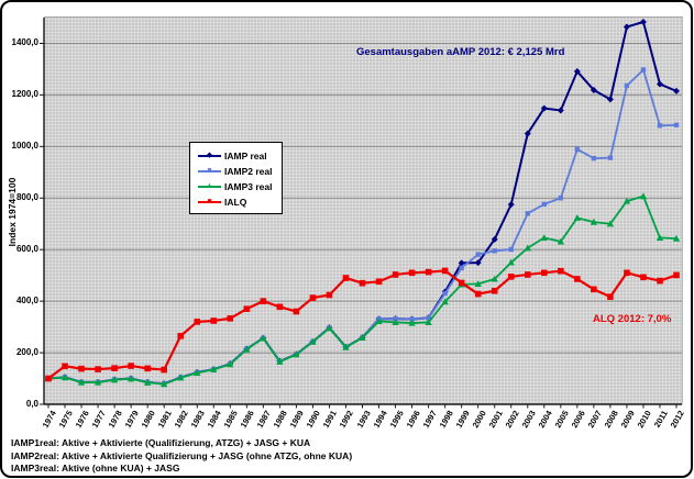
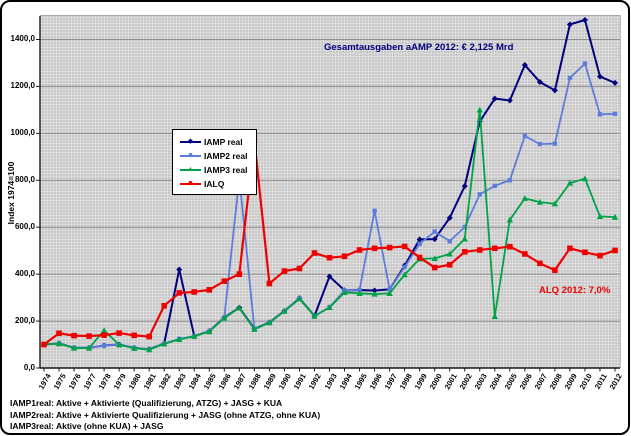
IAMP3 real/1978: 100 -> 160
IAMP real/1983: 120 -> 420
IAMP2 real/1987: 260 -> 810
IALQ/1988: 380 -> 970
IAMP real/1993: 260 -> 390
IAMP2 real/1996: 330 -> 670
IAMP2 real/2001: 600 -> 540
IAMP3 real/2003: 610 -> 1100
IAMP3 real/2004: 650 -> 220
